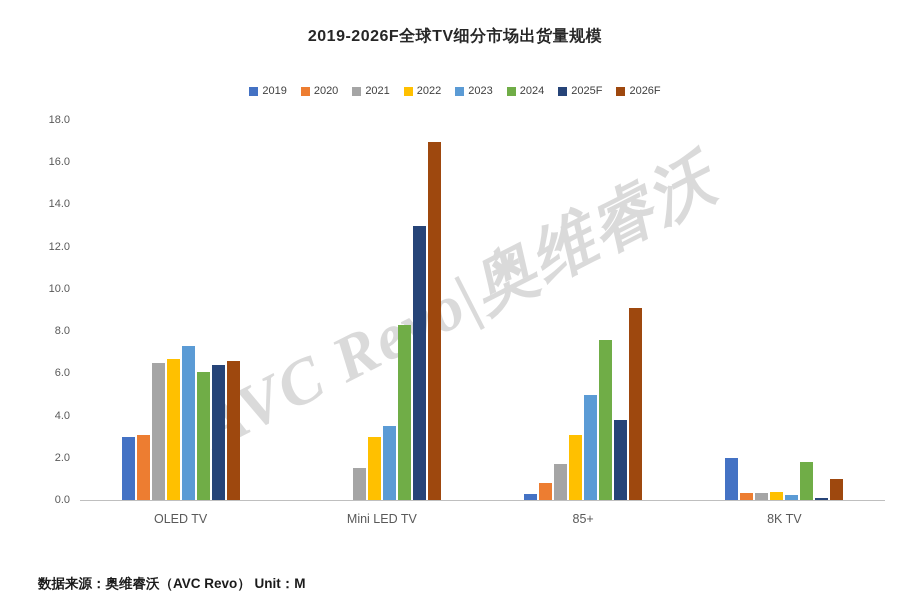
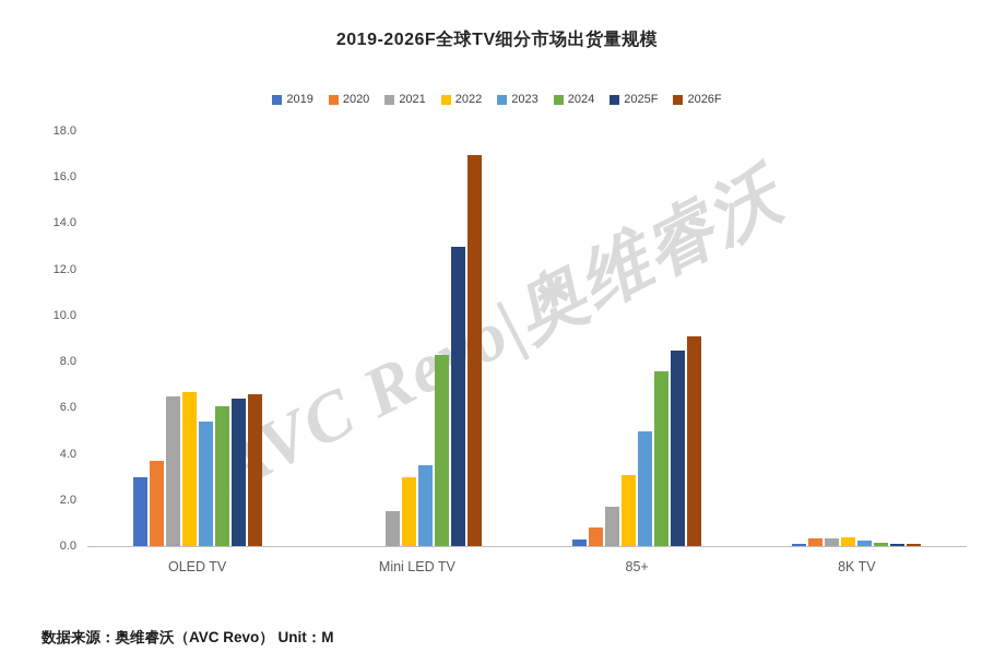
2020/OLED TV: 3.1 -> 3.7
2023/OLED TV: 7.3 -> 5.4
2025F/85+: 3.8 -> 8.5
2019/8K TV: 2.0 -> 0.1
2024/8K TV: 1.8 -> 0.1
2026F/8K TV: 1.0 -> 0.1
